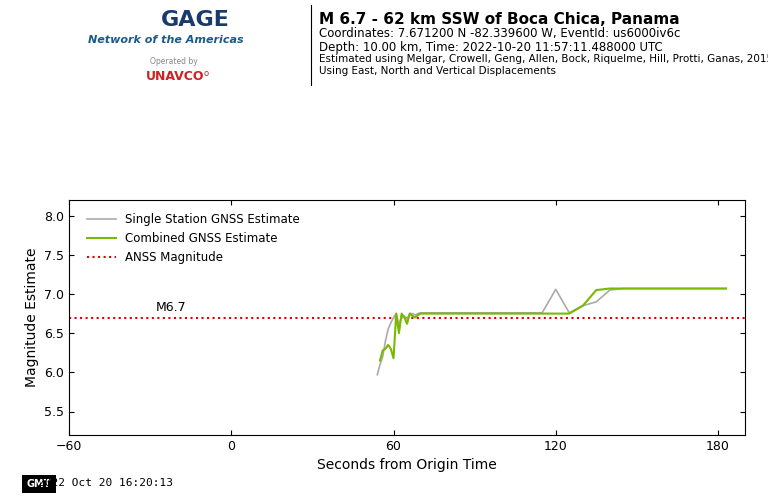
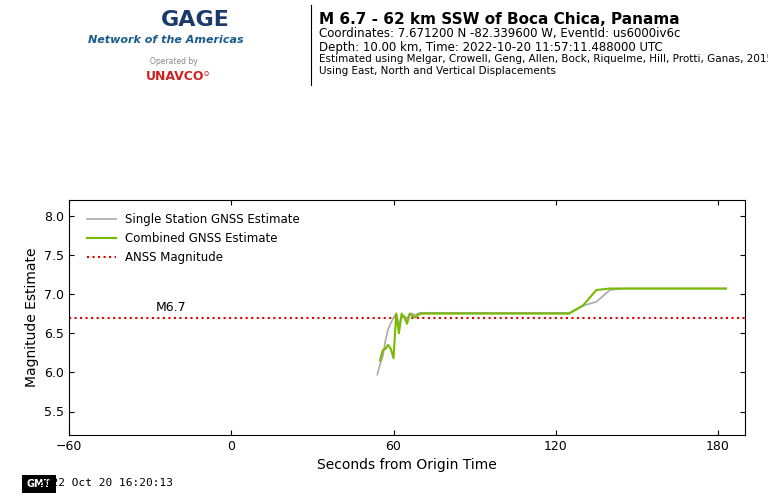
Single Station GNSS Estimate/120: 7.06 -> 6.76
